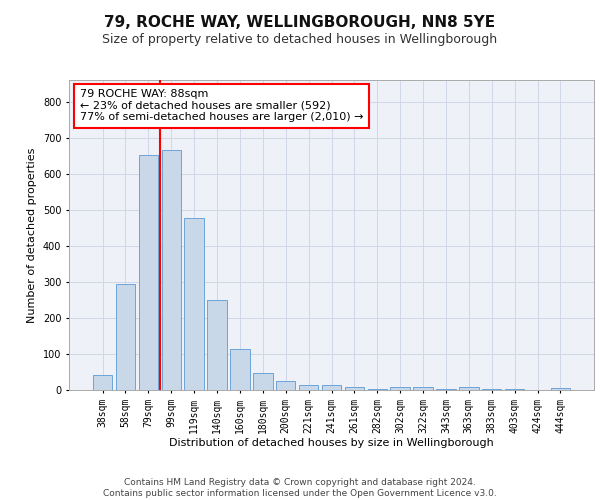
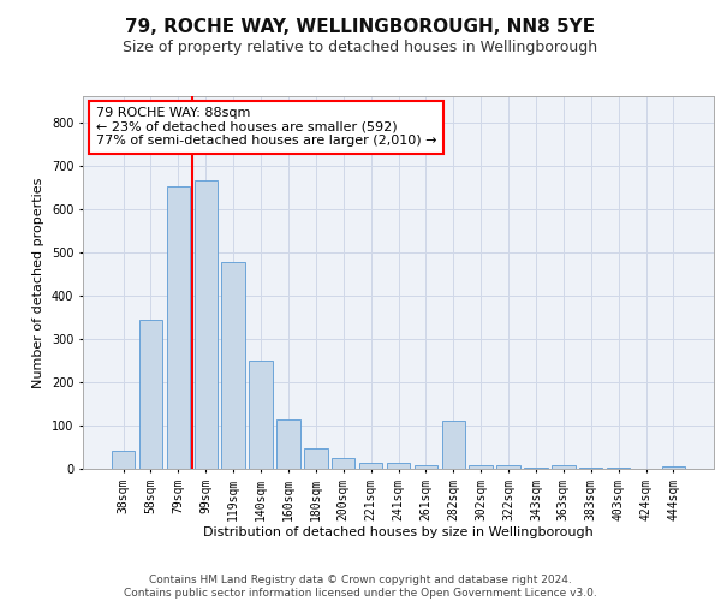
58sqm: 293 -> 345
282sqm: 3 -> 110
